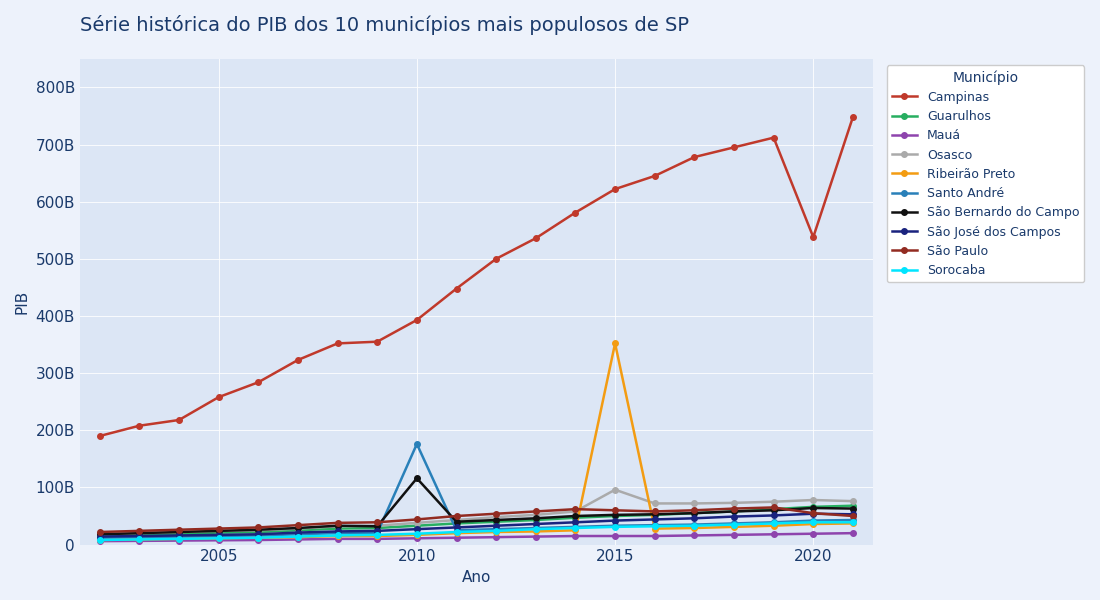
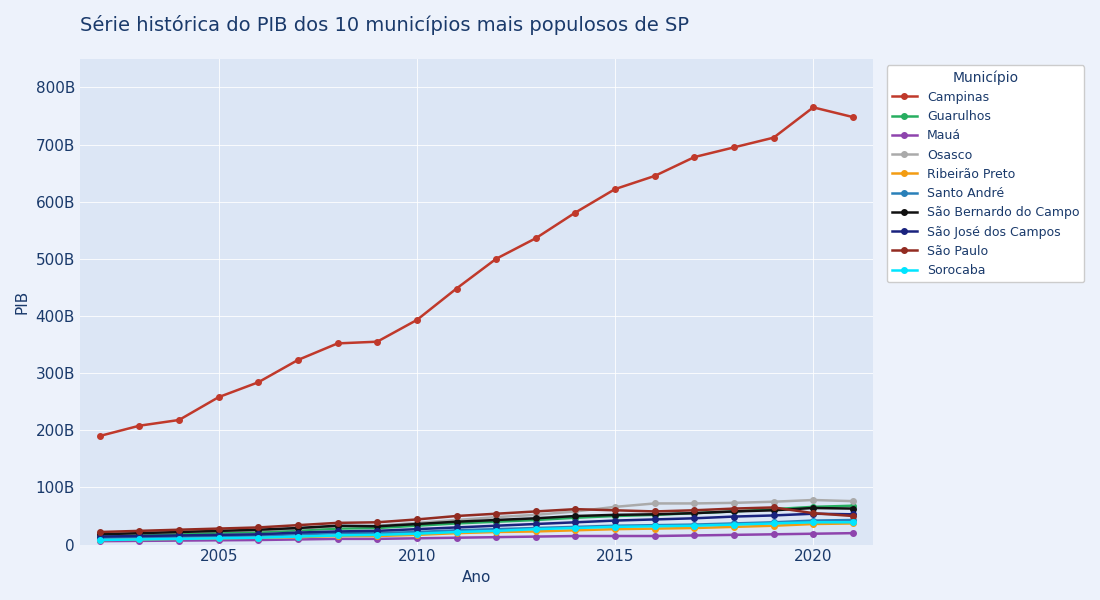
Santo André/2010: 176B -> 22B
São Bernardo do Campo/2010: 116B -> 36B
Osasco/2015: 96B -> 66B
Ribeirão Preto/2015: 352B -> 27B
Campinas/2020: 538B -> 765B
